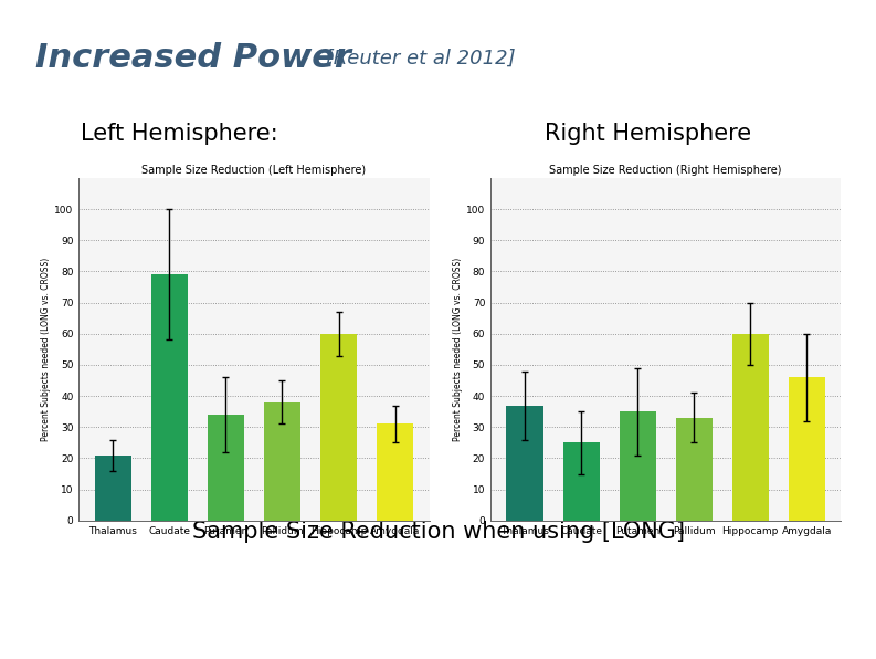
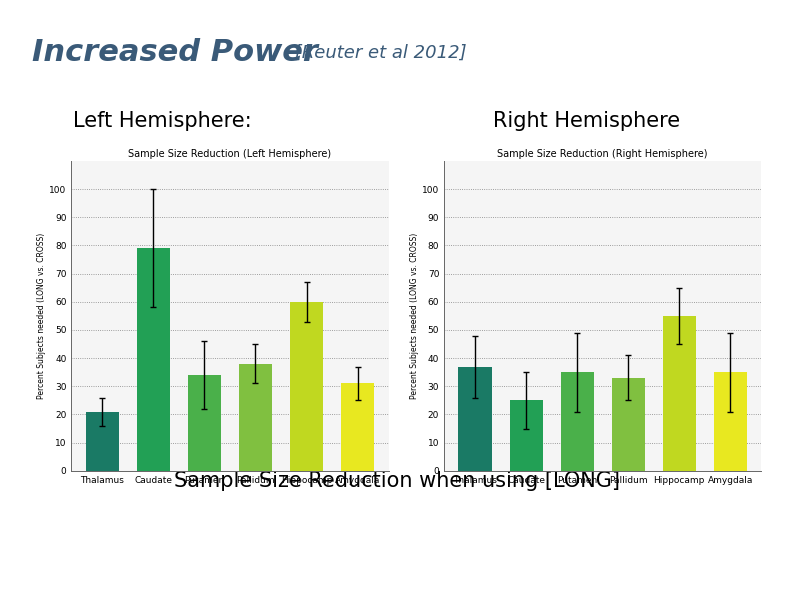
Sample Size Reduction (Right Hemisphere)/Hippocamp: 60 -> 55
Sample Size Reduction (Right Hemisphere)/Amygdala: 46 -> 35
